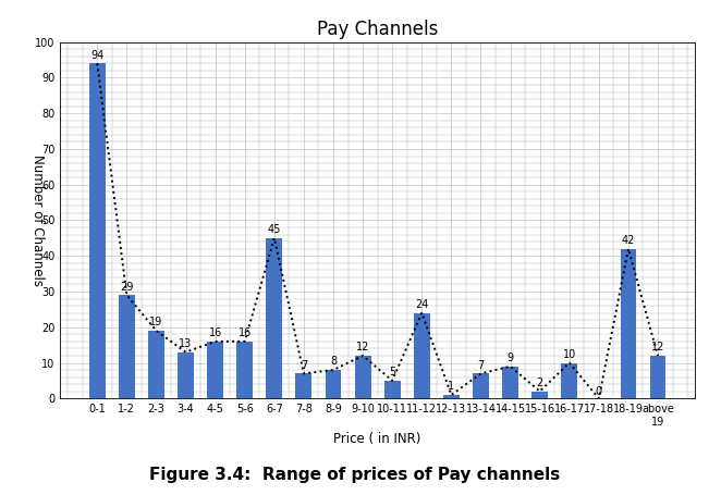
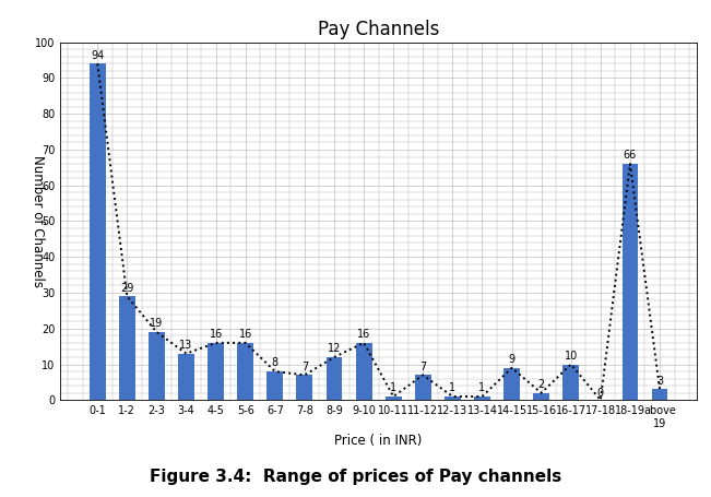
6-7: 45 -> 8
8-9: 8 -> 12
9-10: 12 -> 16
10-11: 5 -> 1
11-12: 24 -> 7
13-14: 7 -> 1
18-19: 42 -> 66
above 19: 12 -> 3
